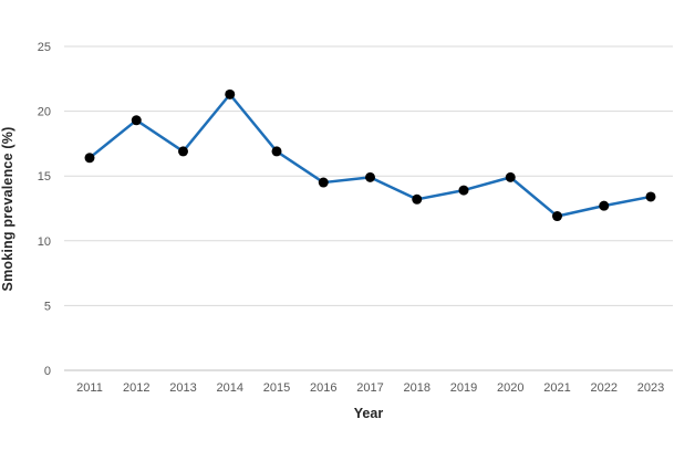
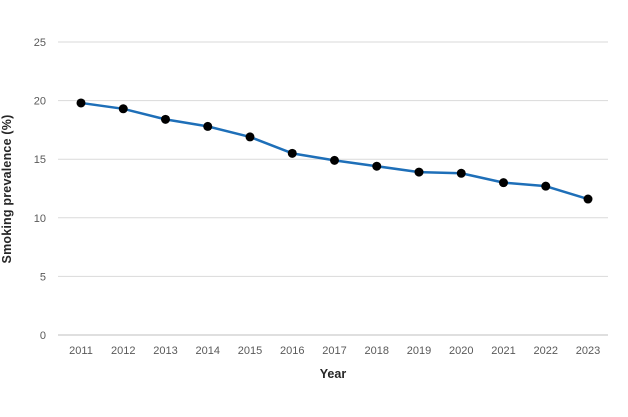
2011: 16.4 -> 19.8
2013: 16.9 -> 18.4
2014: 21.3 -> 17.8
2016: 14.5 -> 15.5
2018: 13.2 -> 14.4
2020: 14.9 -> 13.8
2021: 11.9 -> 13.0
2023: 13.4 -> 11.6
